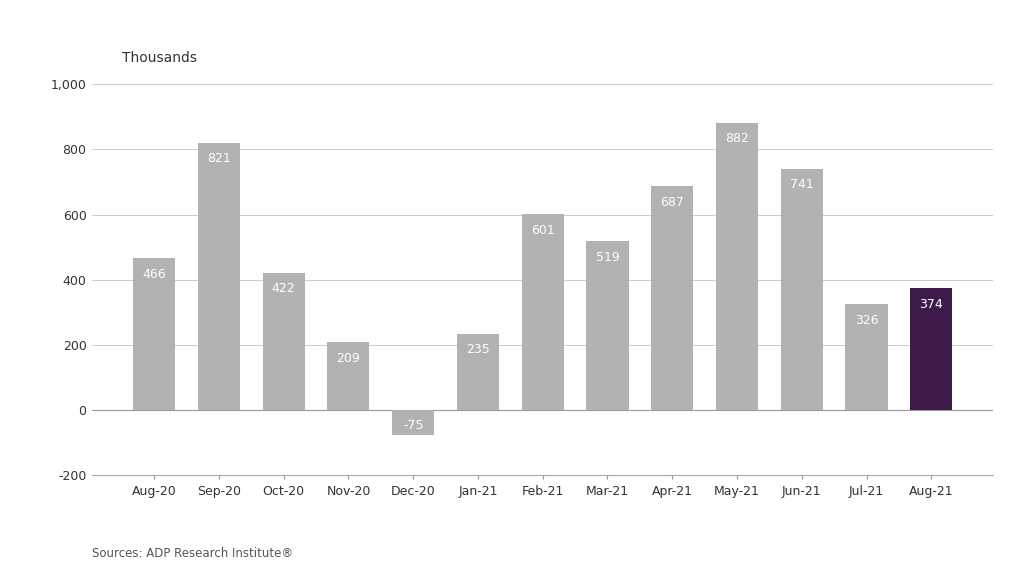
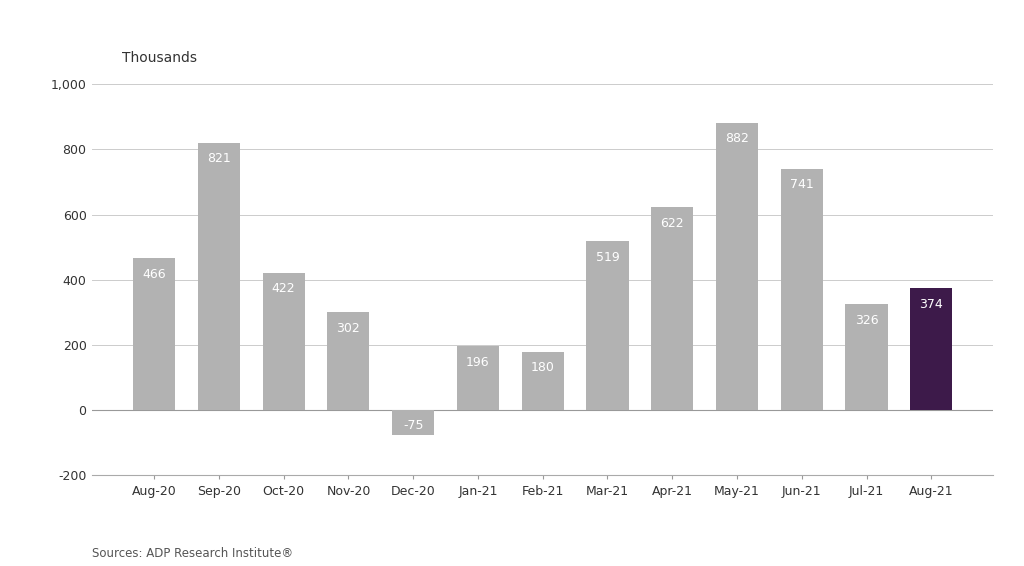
Nov-20: 209 -> 302
Jan-21: 235 -> 196
Feb-21: 601 -> 180
Apr-21: 687 -> 622
